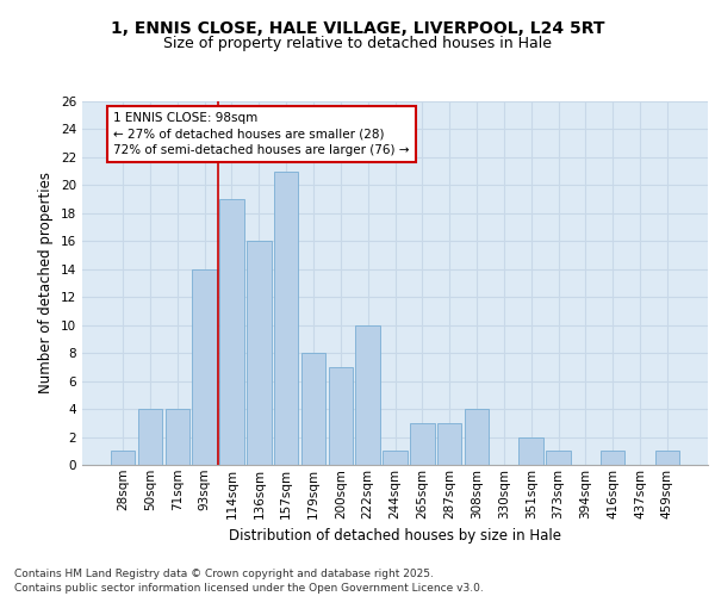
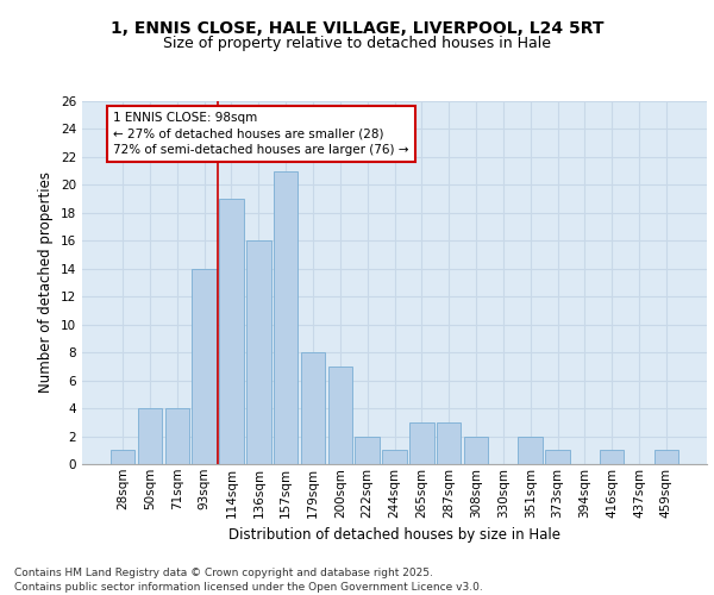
222sqm: 10 -> 2
308sqm: 4 -> 2
